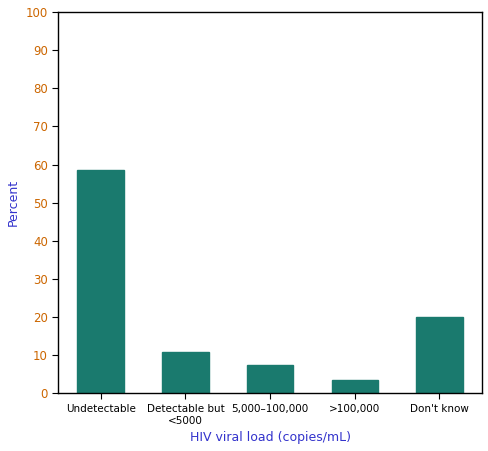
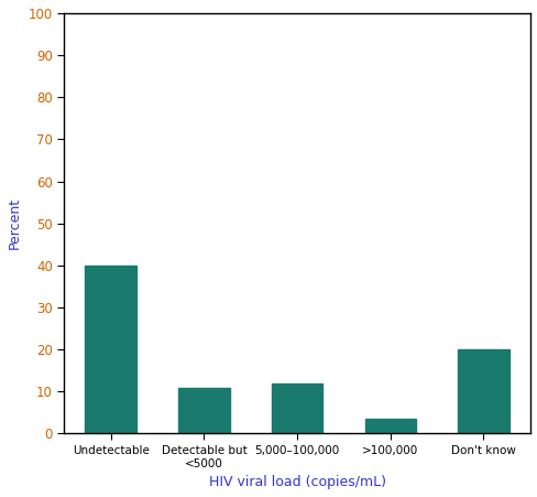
Undetectable: 58.5 -> 40.0
5,000–100,000: 7.5 -> 12.0
